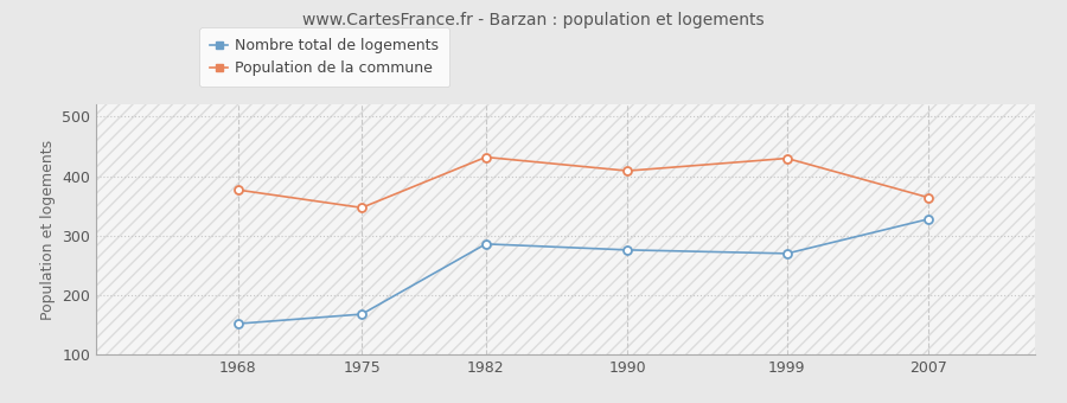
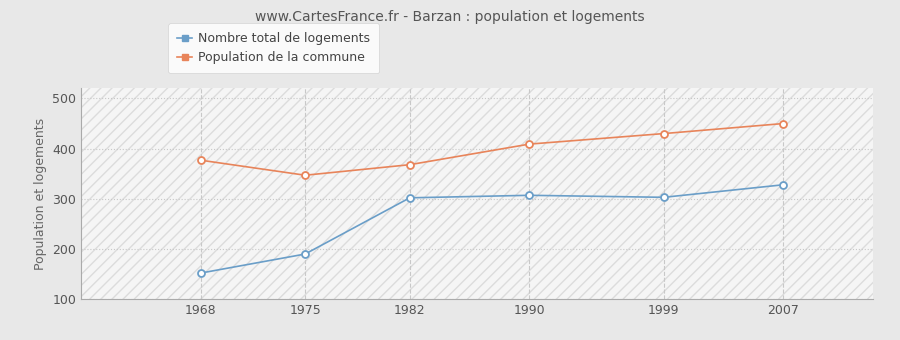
Nombre total de logements/1975: 168 -> 190
Nombre total de logements/1982: 286 -> 302
Population de la commune/1982: 432 -> 368
Nombre total de logements/1990: 276 -> 307
Nombre total de logements/1999: 270 -> 303
Population de la commune/2007: 364 -> 450
